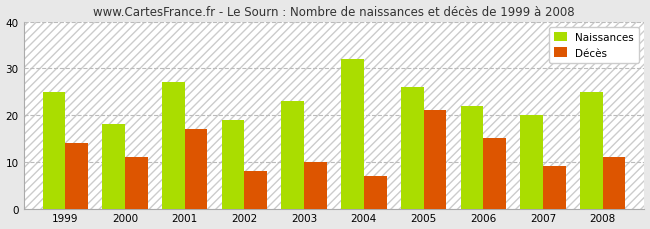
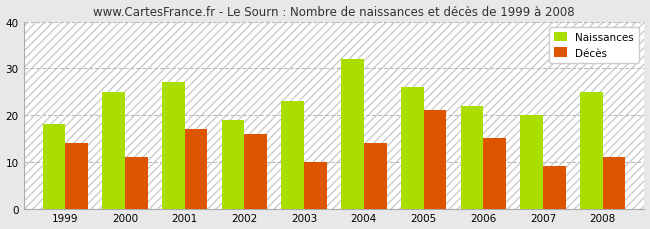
Naissances/1999: 25 -> 18
Naissances/2000: 18 -> 25
Décès/2002: 8 -> 16
Décès/2004: 7 -> 14
